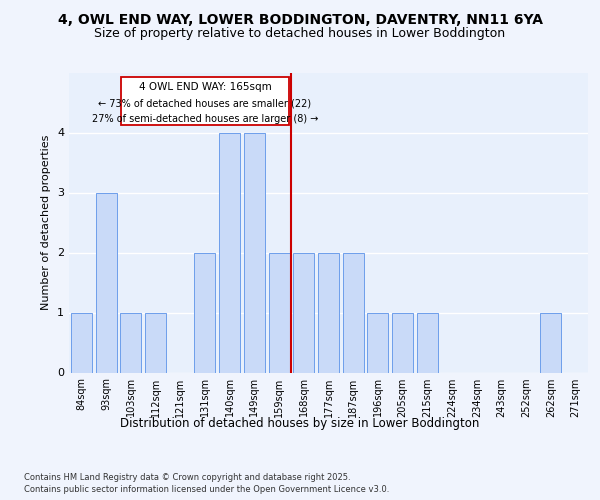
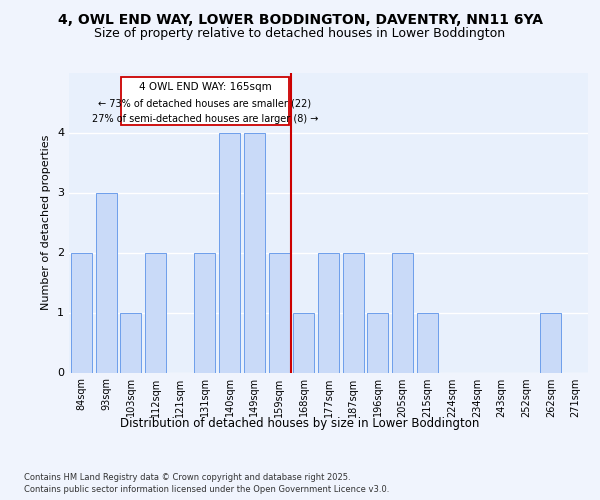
84sqm: 1 -> 2
112sqm: 1 -> 2
168sqm: 2 -> 1
205sqm: 1 -> 2
